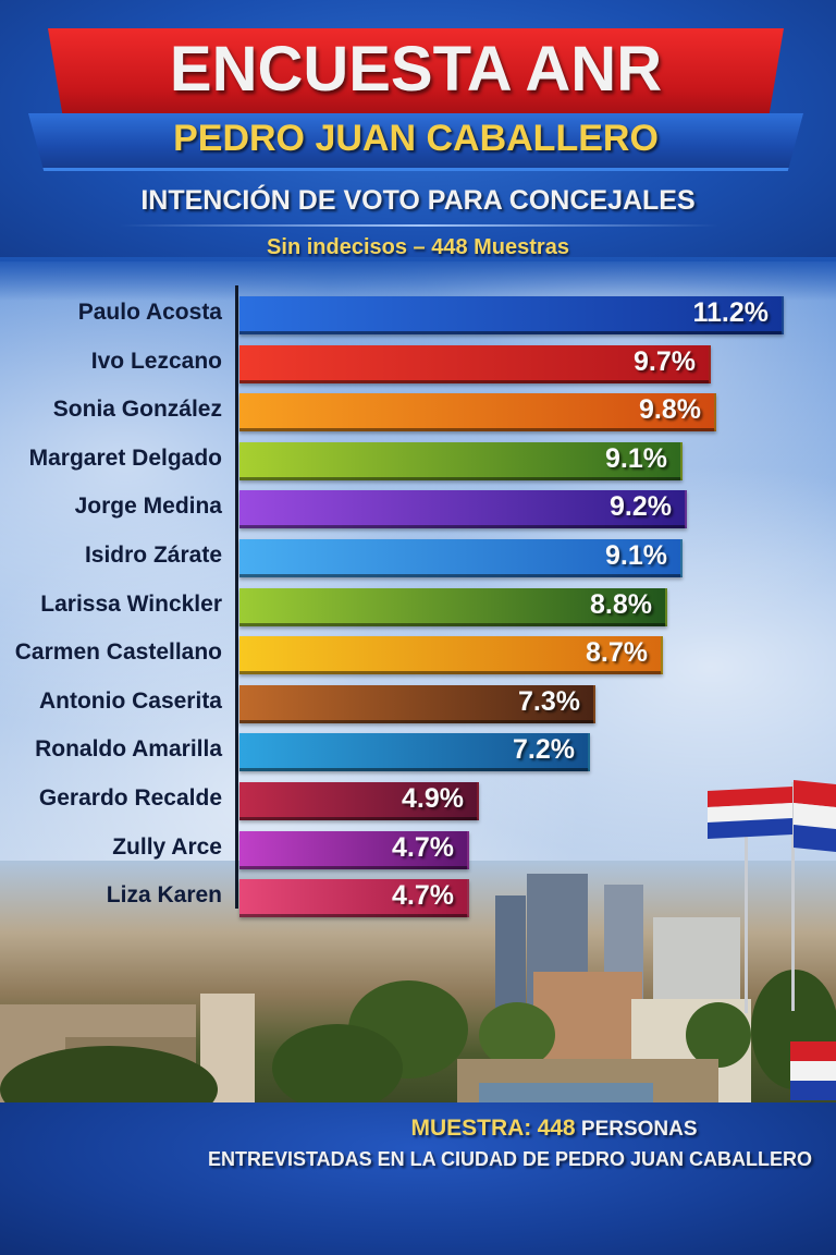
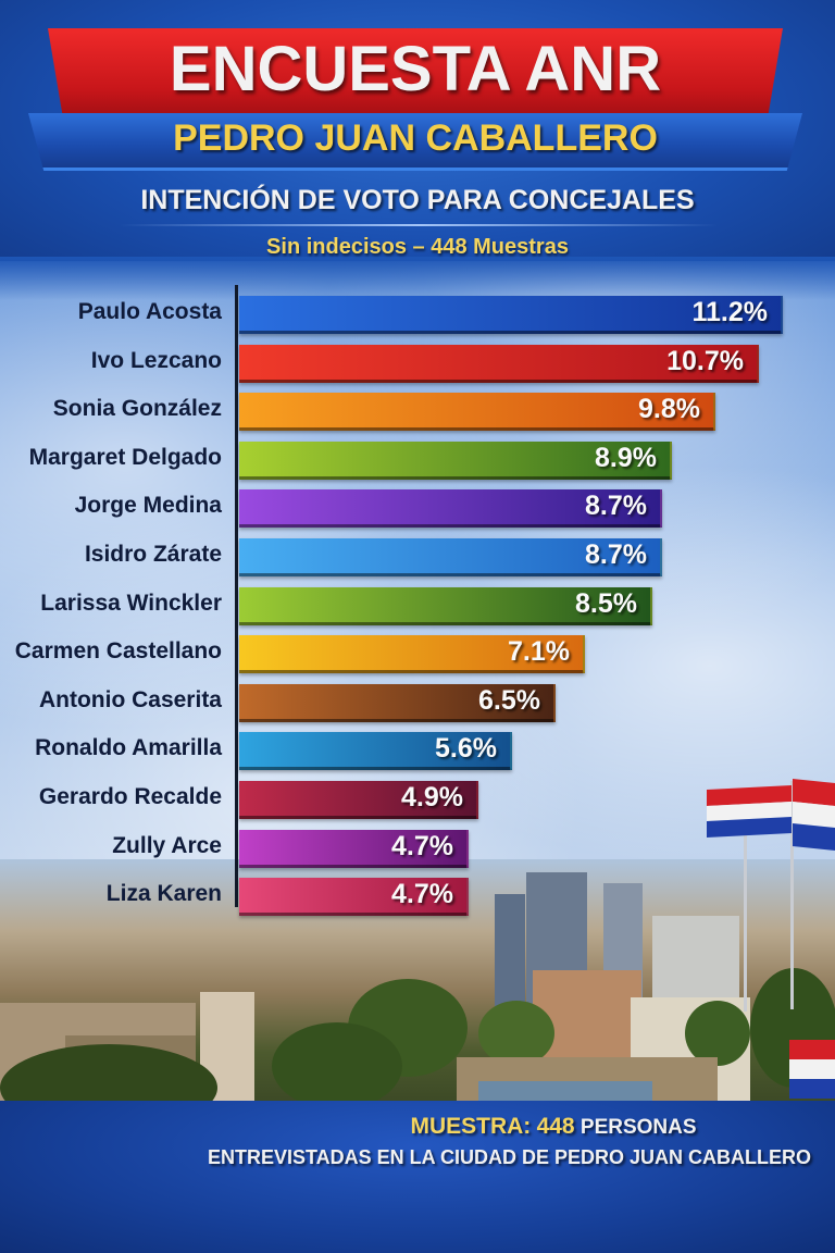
Ivo Lezcano: 9.7% -> 10.7%
Margaret Delgado: 9.1% -> 8.9%
Jorge Medina: 9.2% -> 8.7%
Isidro Zárate: 9.1% -> 8.7%
Larissa Winckler: 8.8% -> 8.5%
Carmen Castellano: 8.7% -> 7.1%
Antonio Caserita: 7.3% -> 6.5%
Ronaldo Amarilla: 7.2% -> 5.6%
